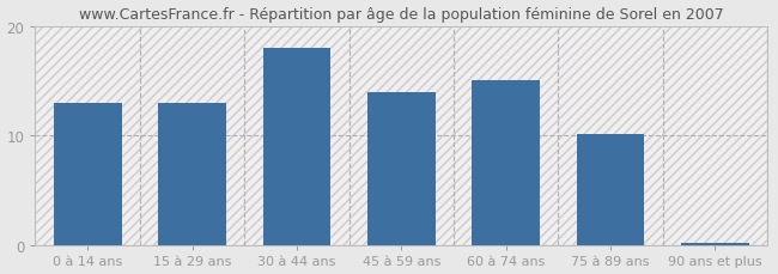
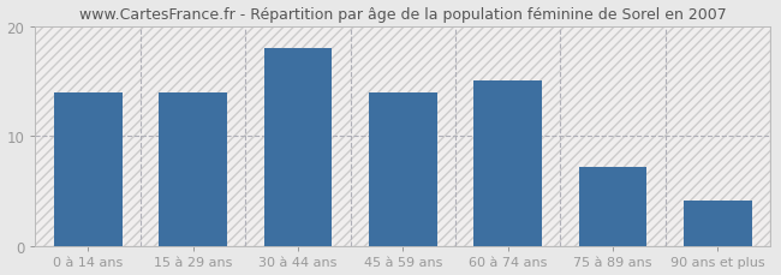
0 à 14 ans: 13.0 -> 14.0
15 à 29 ans: 13.0 -> 14.0
75 à 89 ans: 10.1 -> 7.2
90 ans et plus: 0.2 -> 4.2
